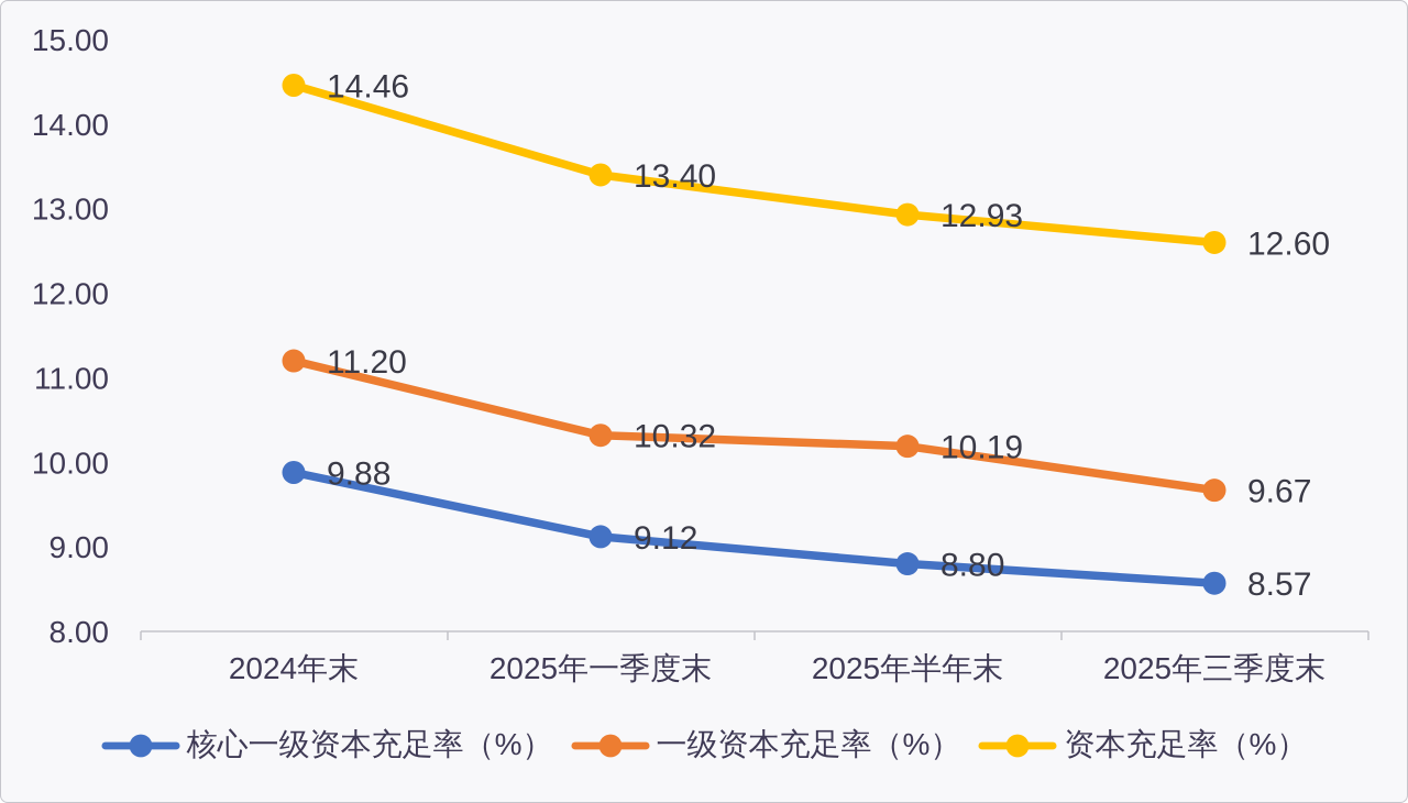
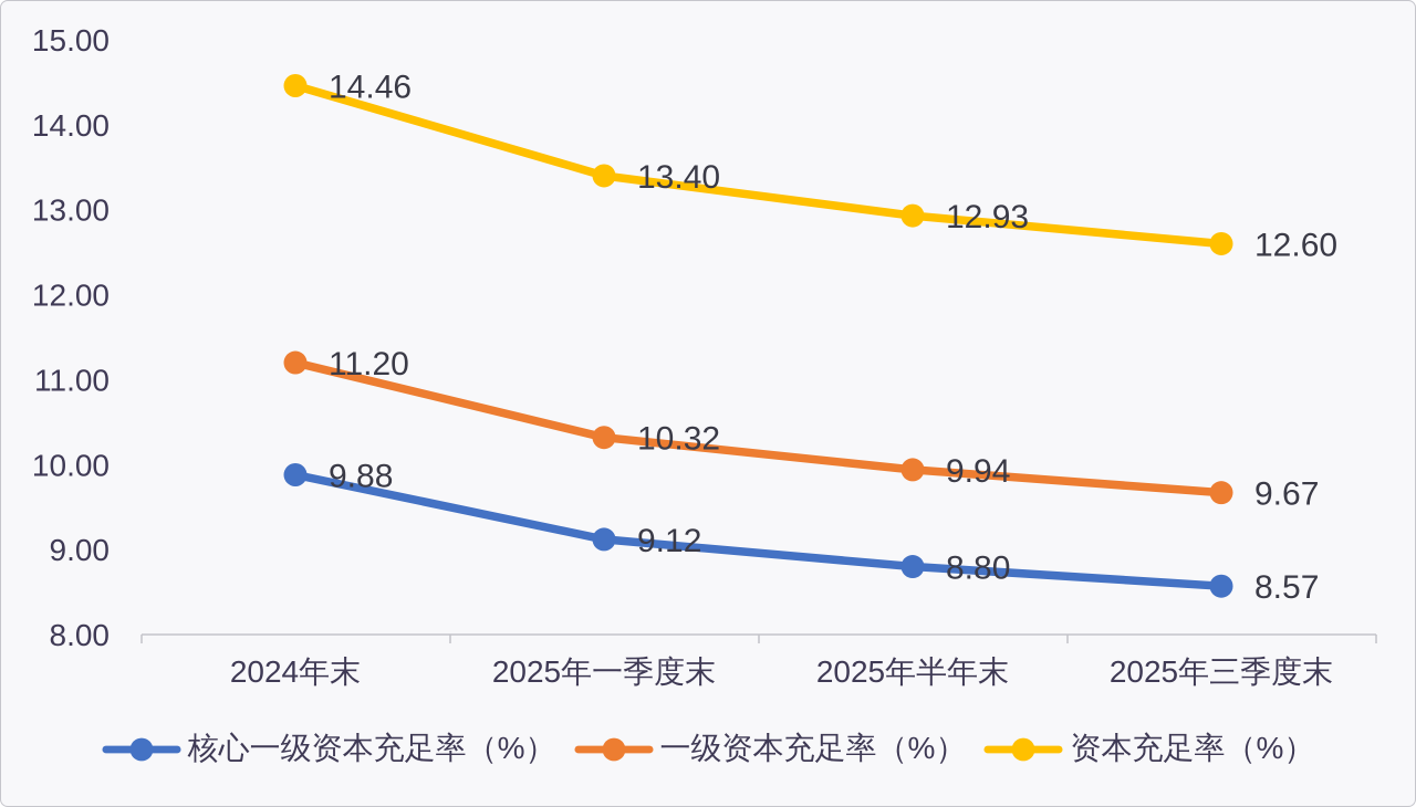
一级资本充足率（%）/2025年半年末: 10.19 -> 9.94
